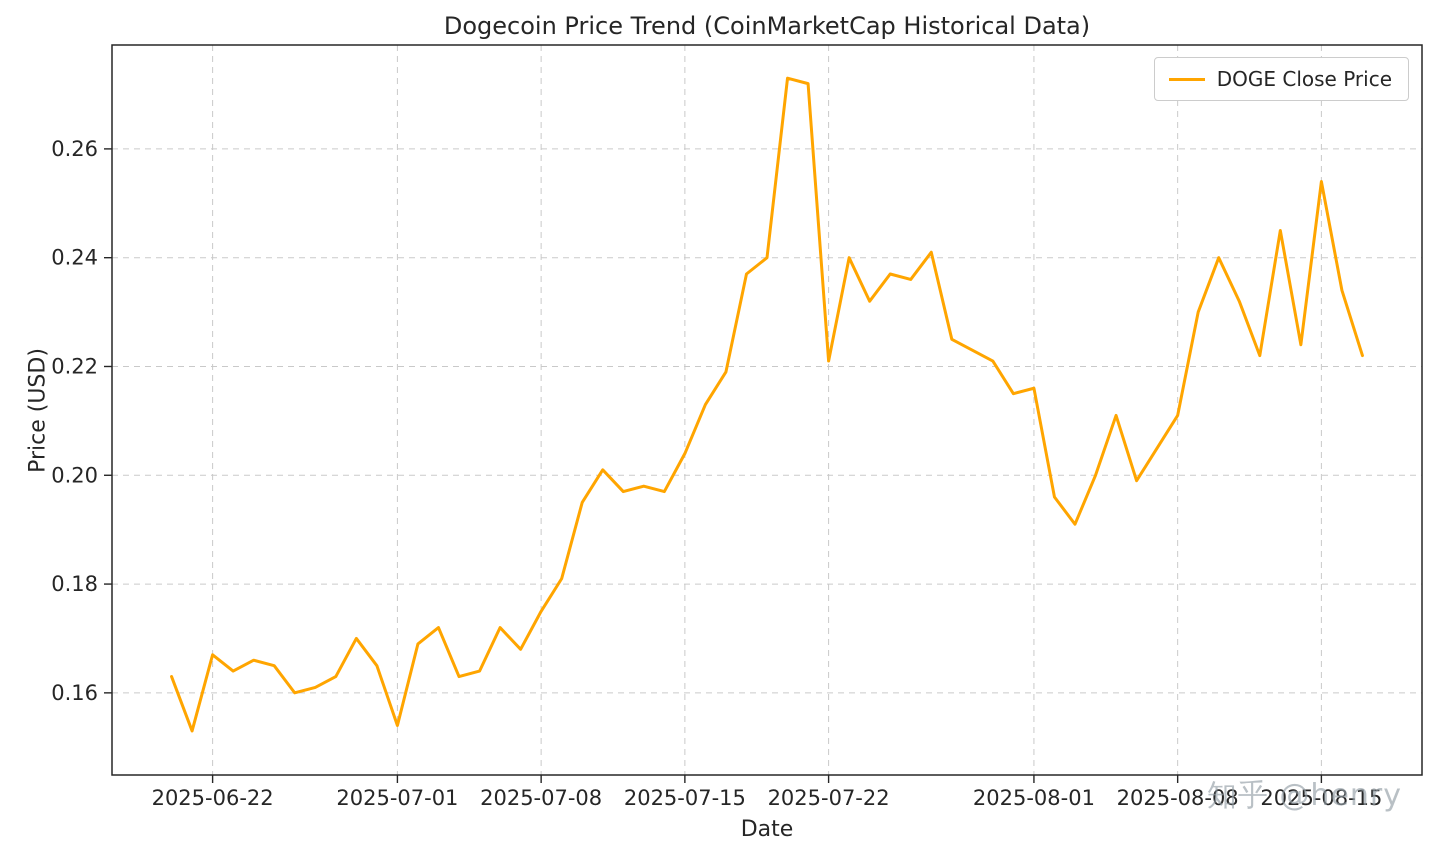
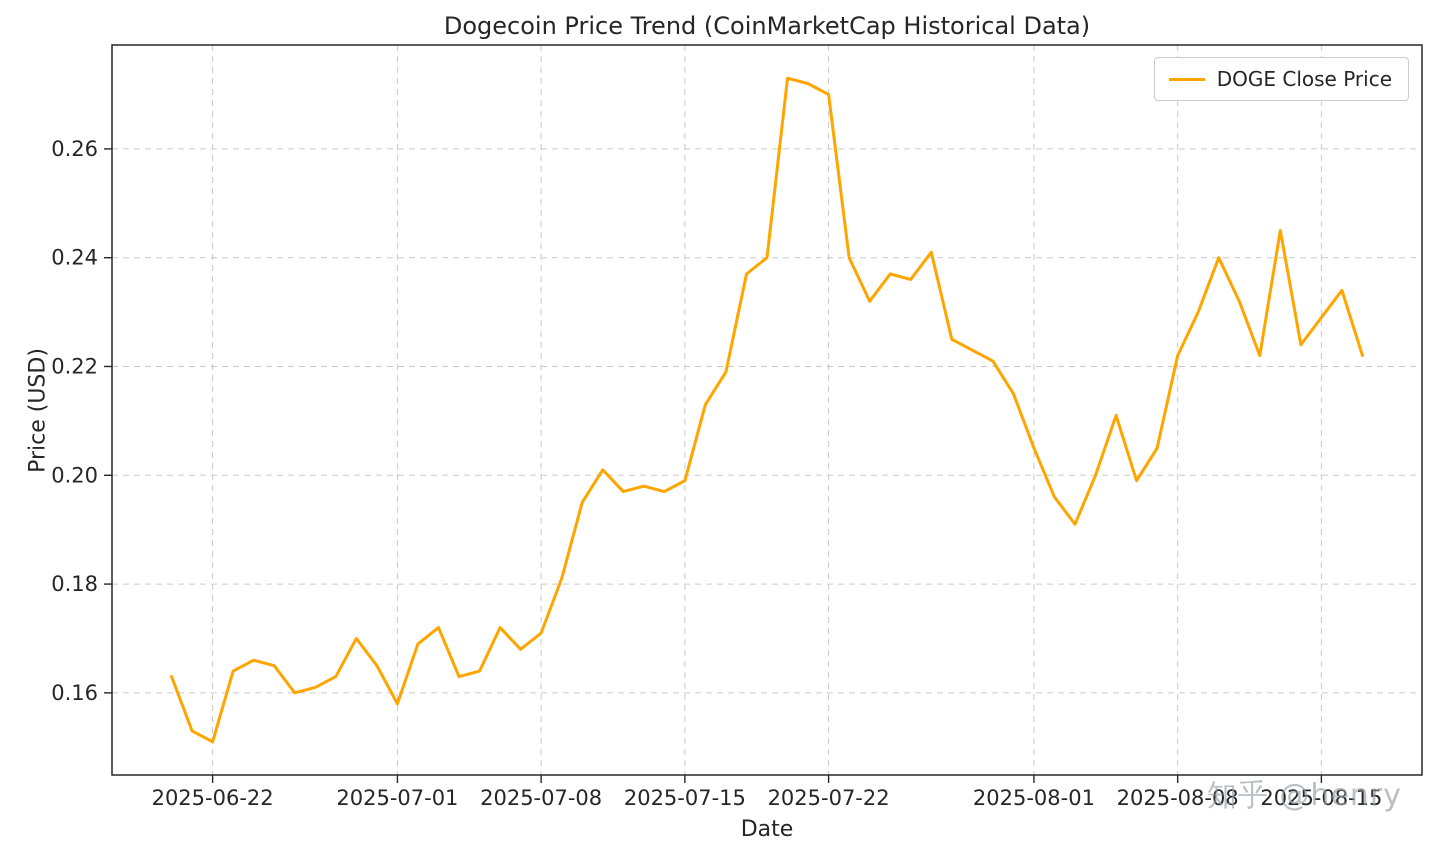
2025-06-22: 0.167 -> 0.151
2025-07-01: 0.154 -> 0.158
2025-07-08: 0.175 -> 0.171
2025-07-15: 0.204 -> 0.199
2025-07-22: 0.221 -> 0.270
2025-08-01: 0.216 -> 0.205
2025-08-08: 0.211 -> 0.222
2025-08-15: 0.254 -> 0.229
